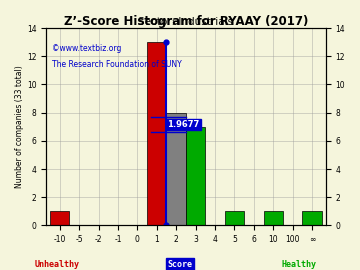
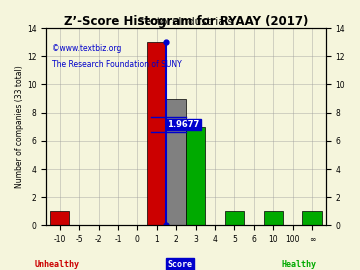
2: 8 -> 9
